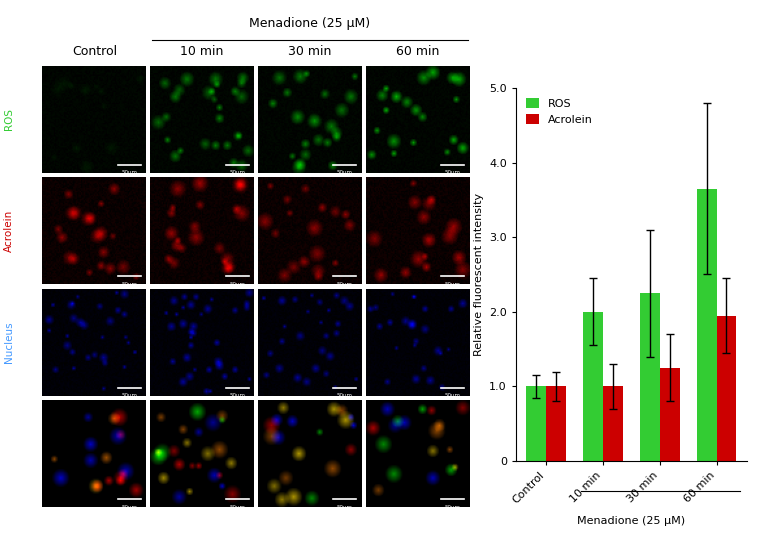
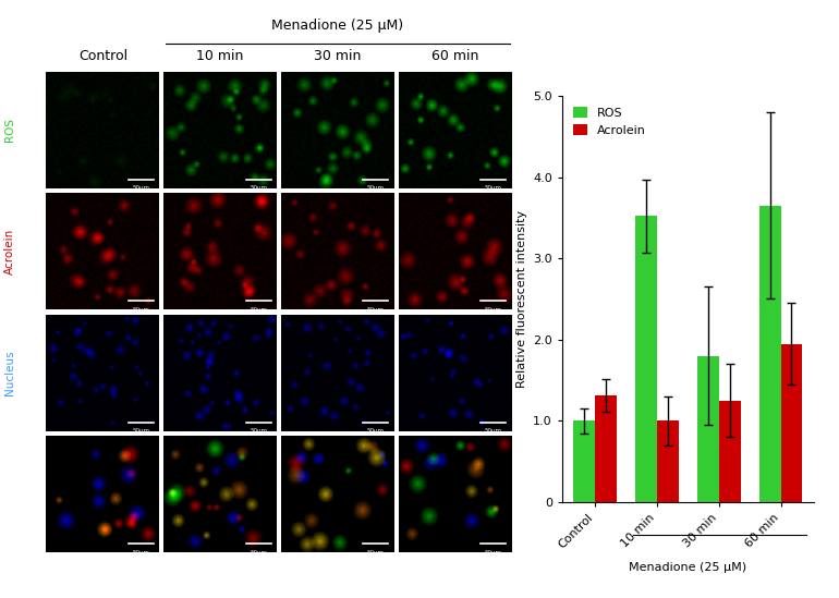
Acrolein/Control: 1.00 -> 1.32
ROS/10 min: 2.00 -> 3.52
ROS/30 min: 2.25 -> 1.80
